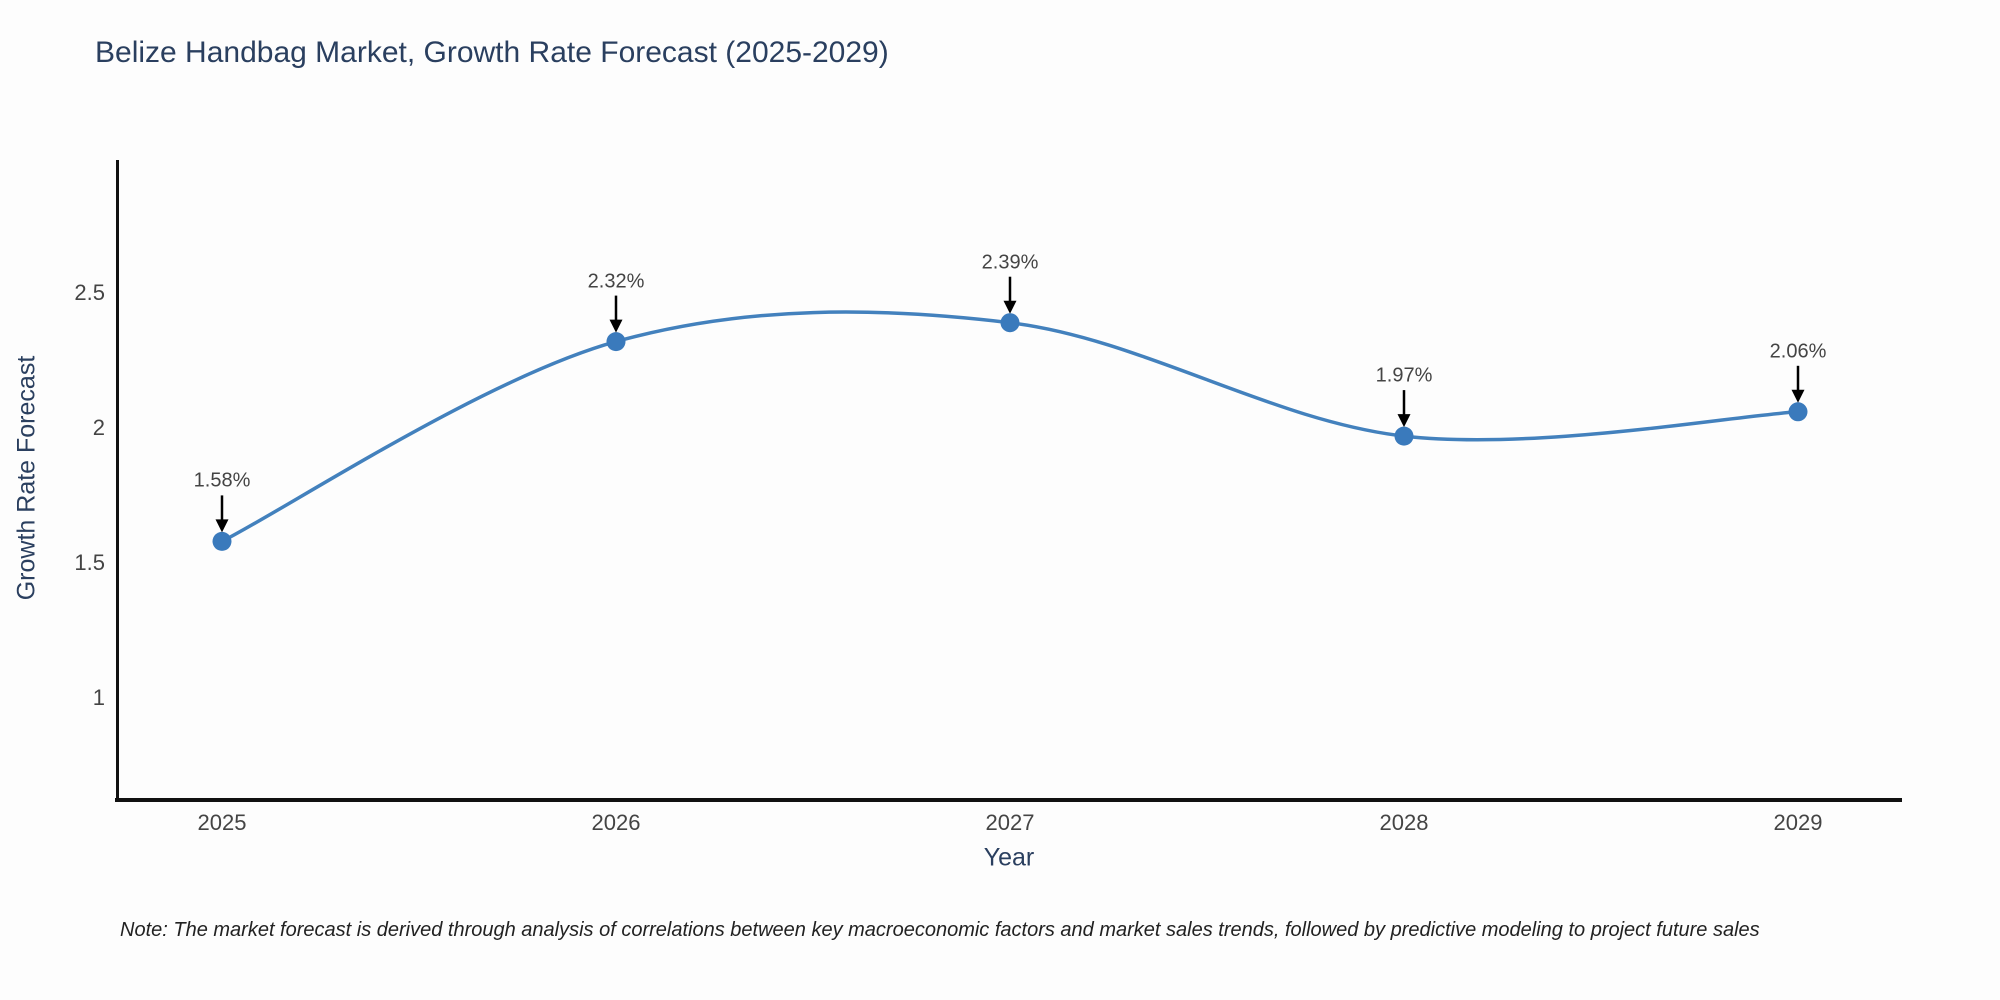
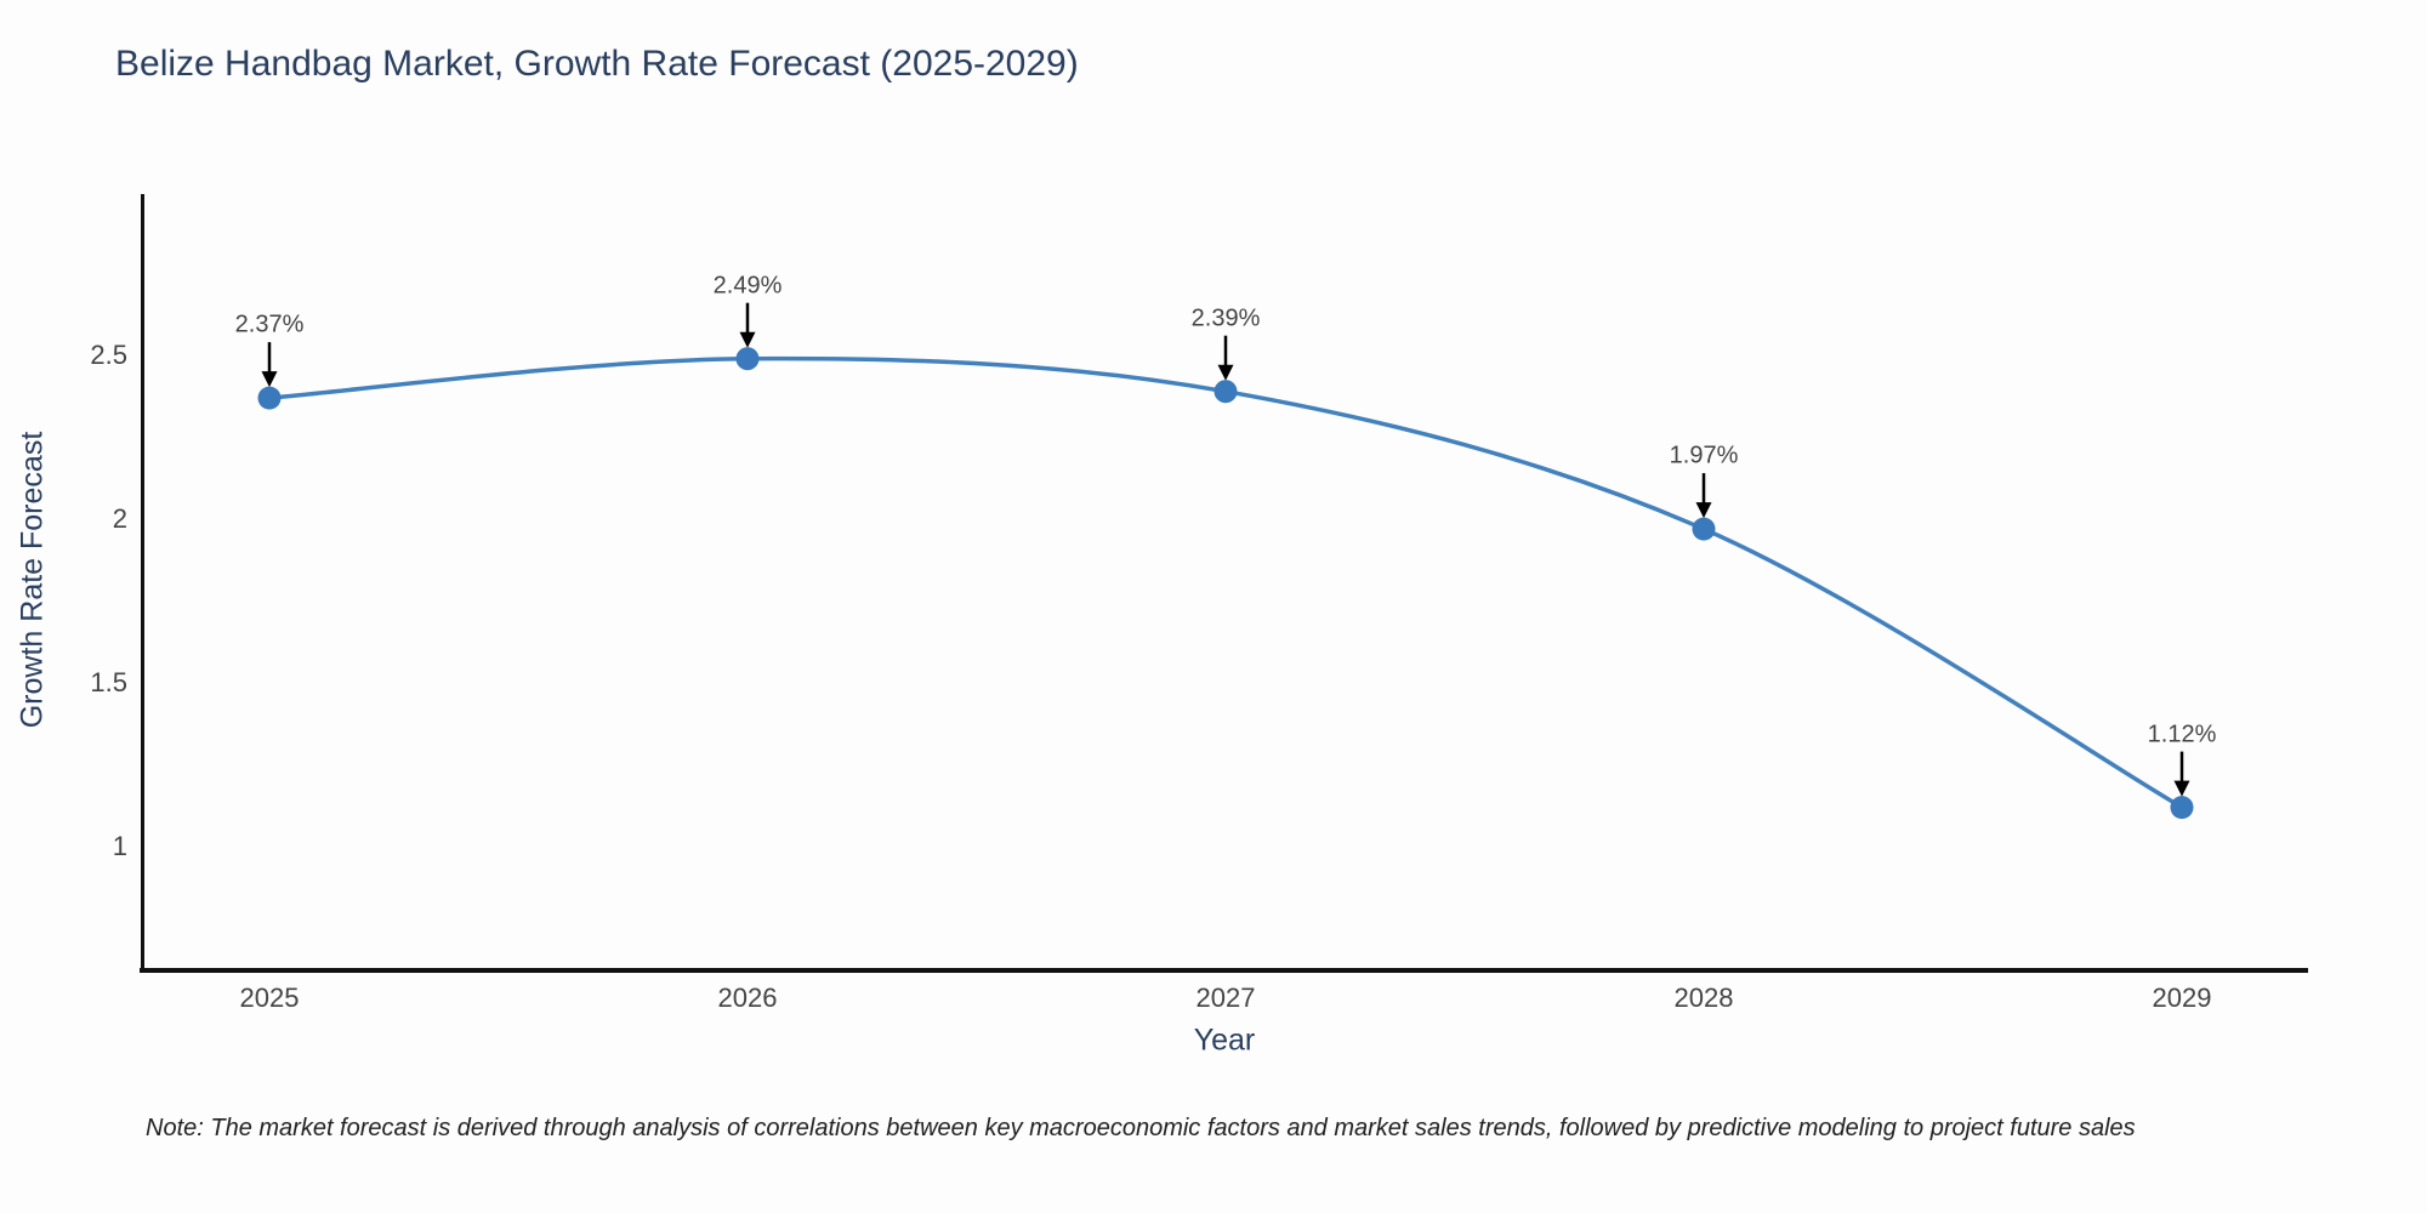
2025: 1.58% -> 2.37%
2026: 2.32% -> 2.49%
2029: 2.06% -> 1.12%
